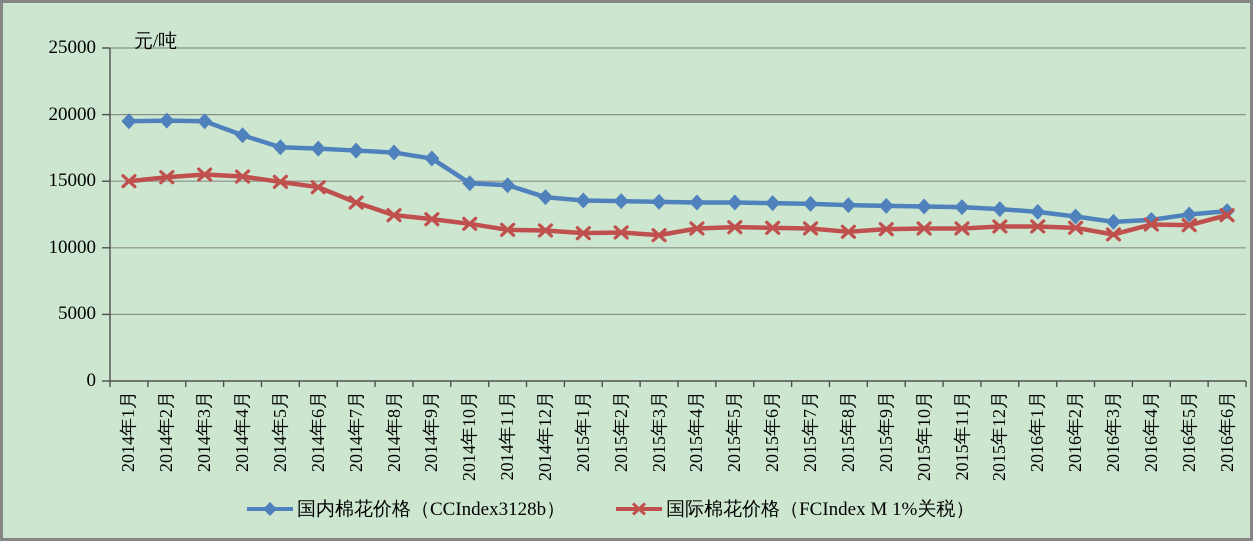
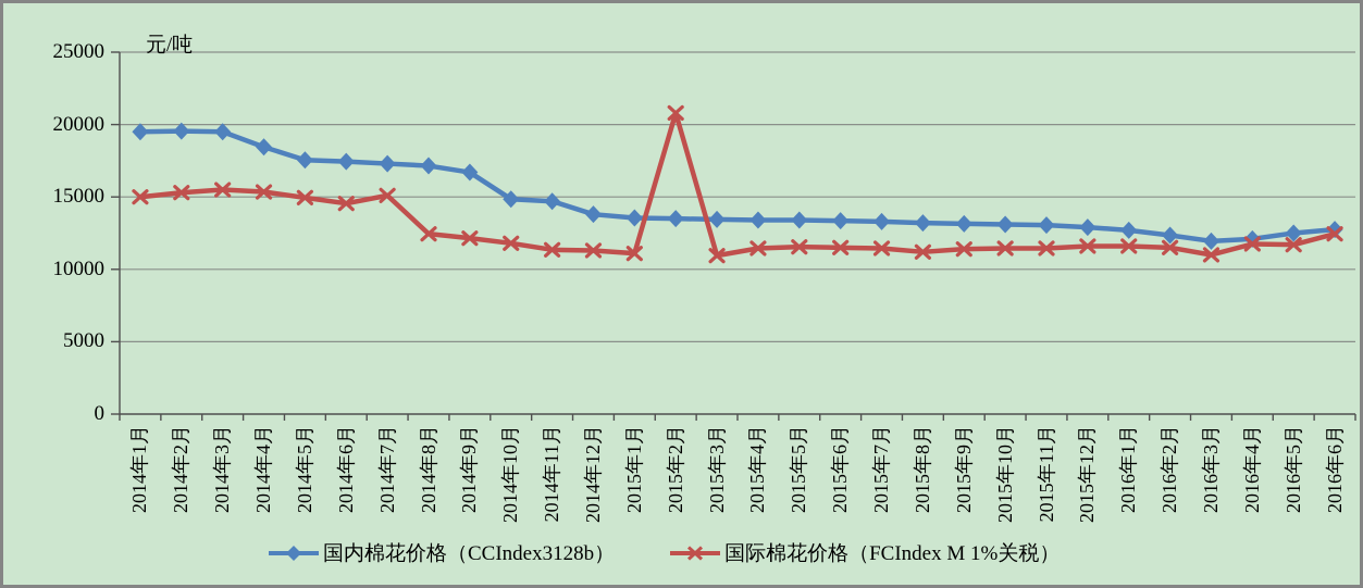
国际棉花价格（FCIndex M 1%关税）/2014年7月: 13400 -> 15100
国际棉花价格（FCIndex M 1%关税）/2015年2月: 11200 -> 20800
